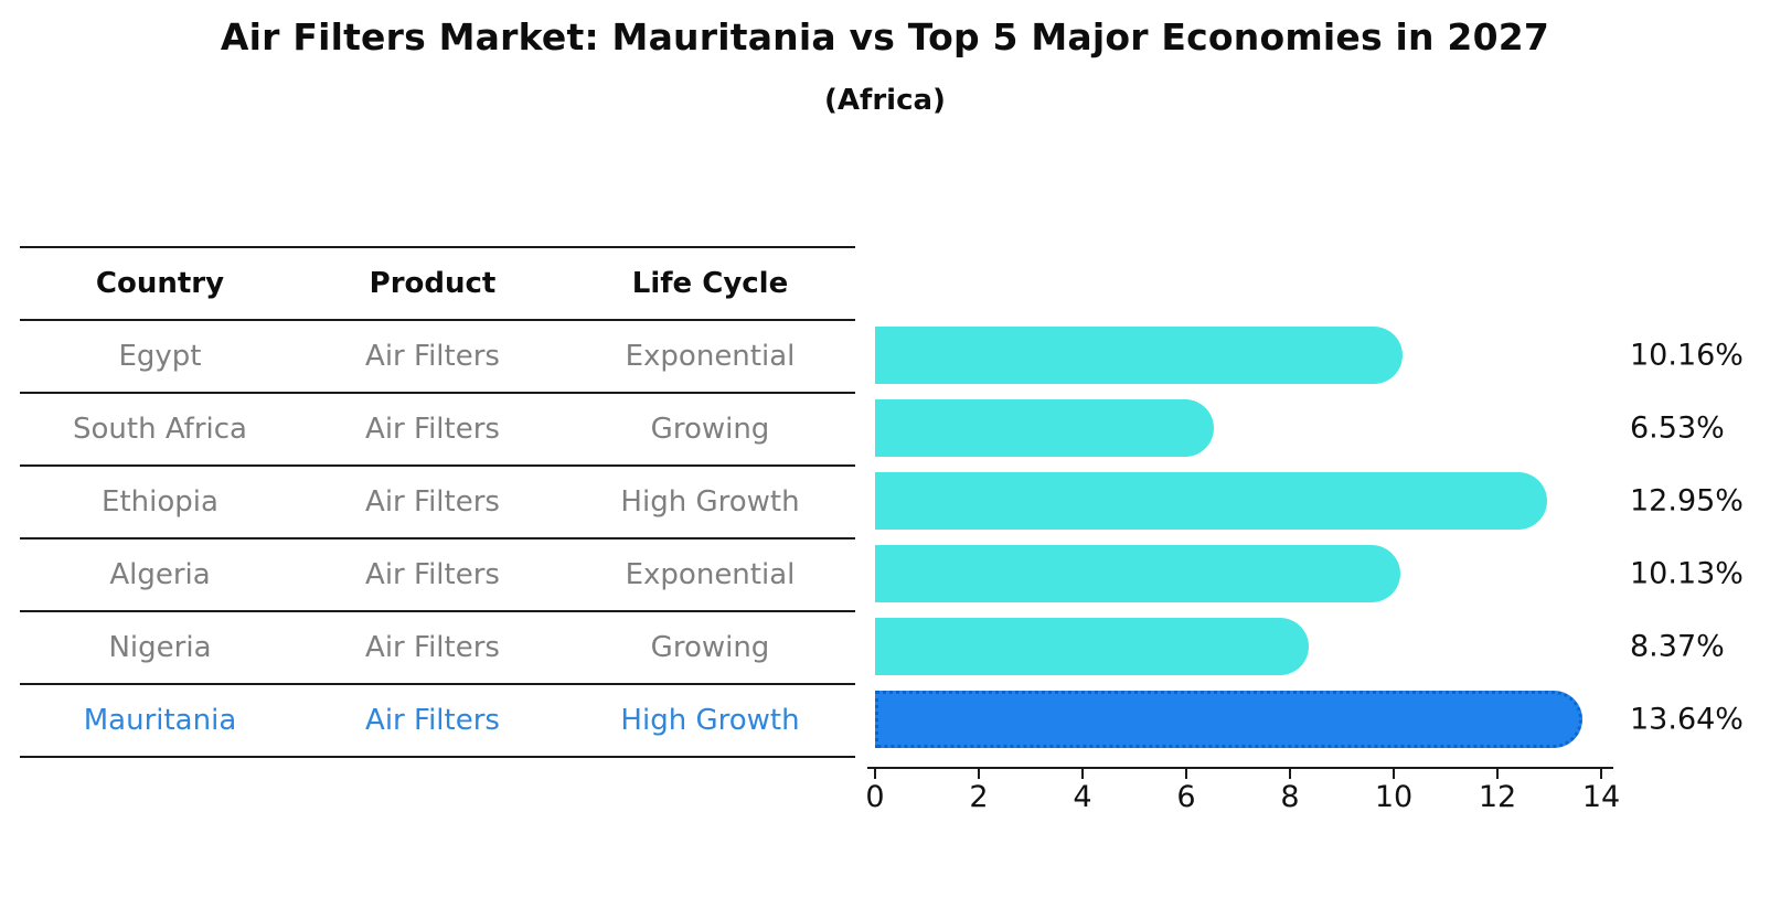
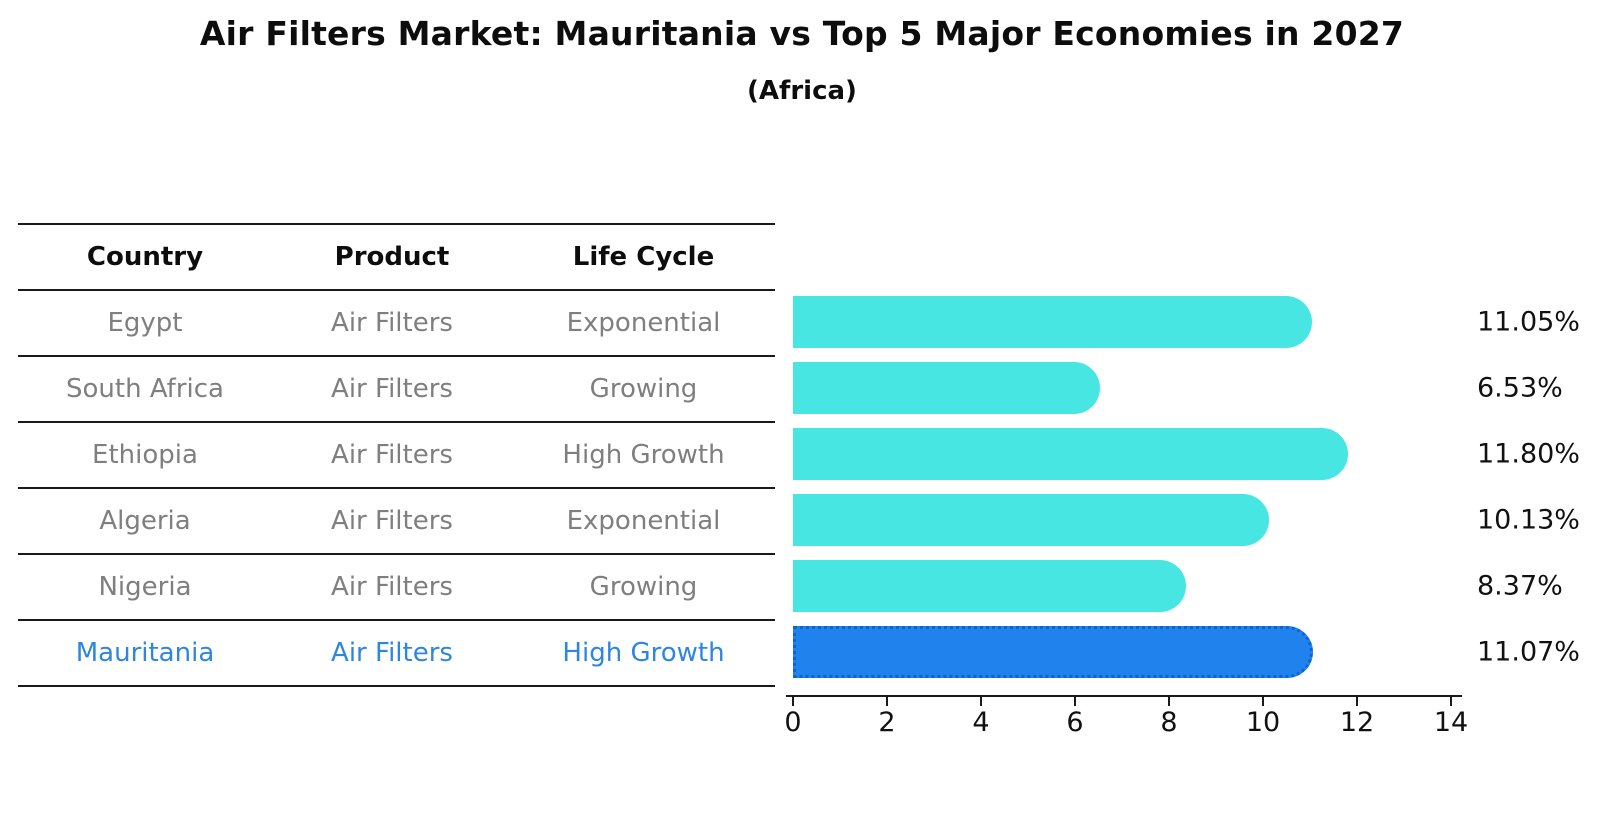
Egypt: 10.16% -> 11.05%
Ethiopia: 12.95% -> 11.80%
Mauritania: 13.64% -> 11.07%
